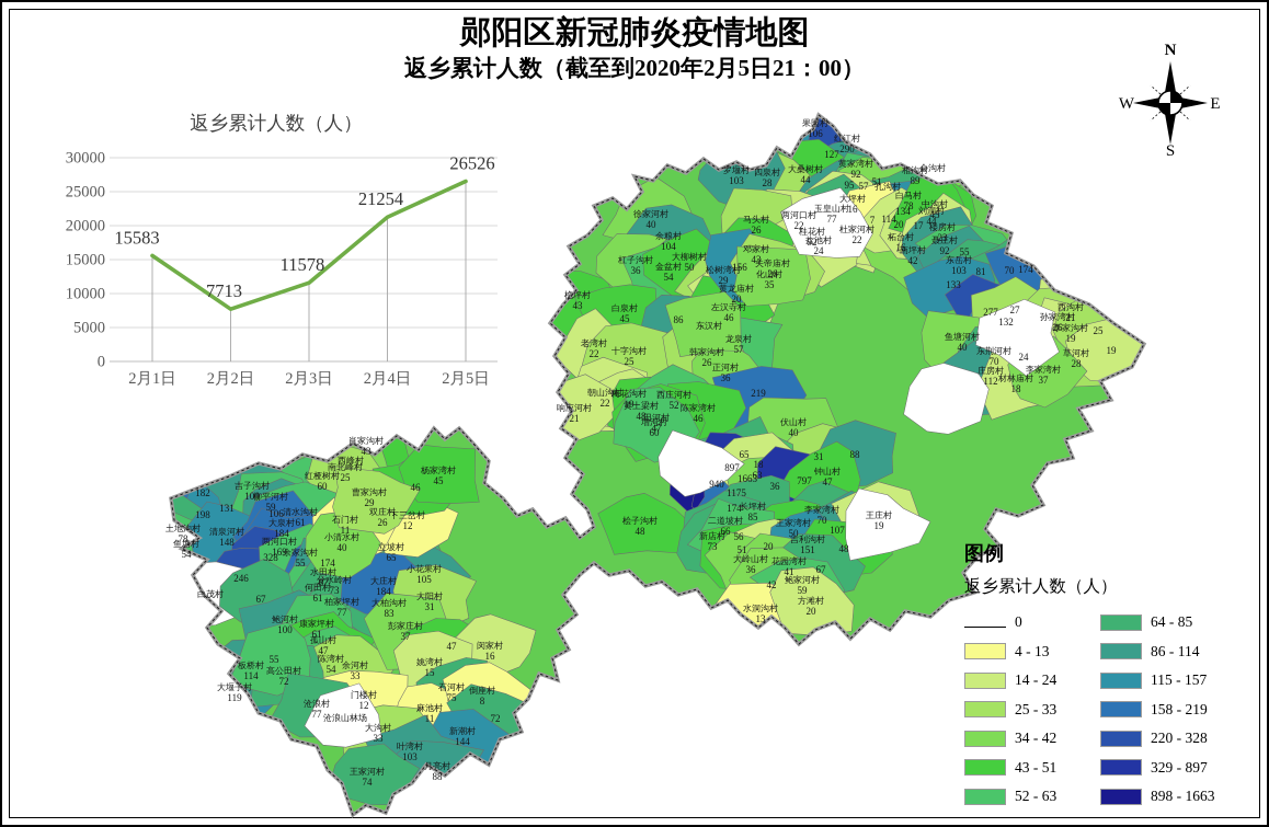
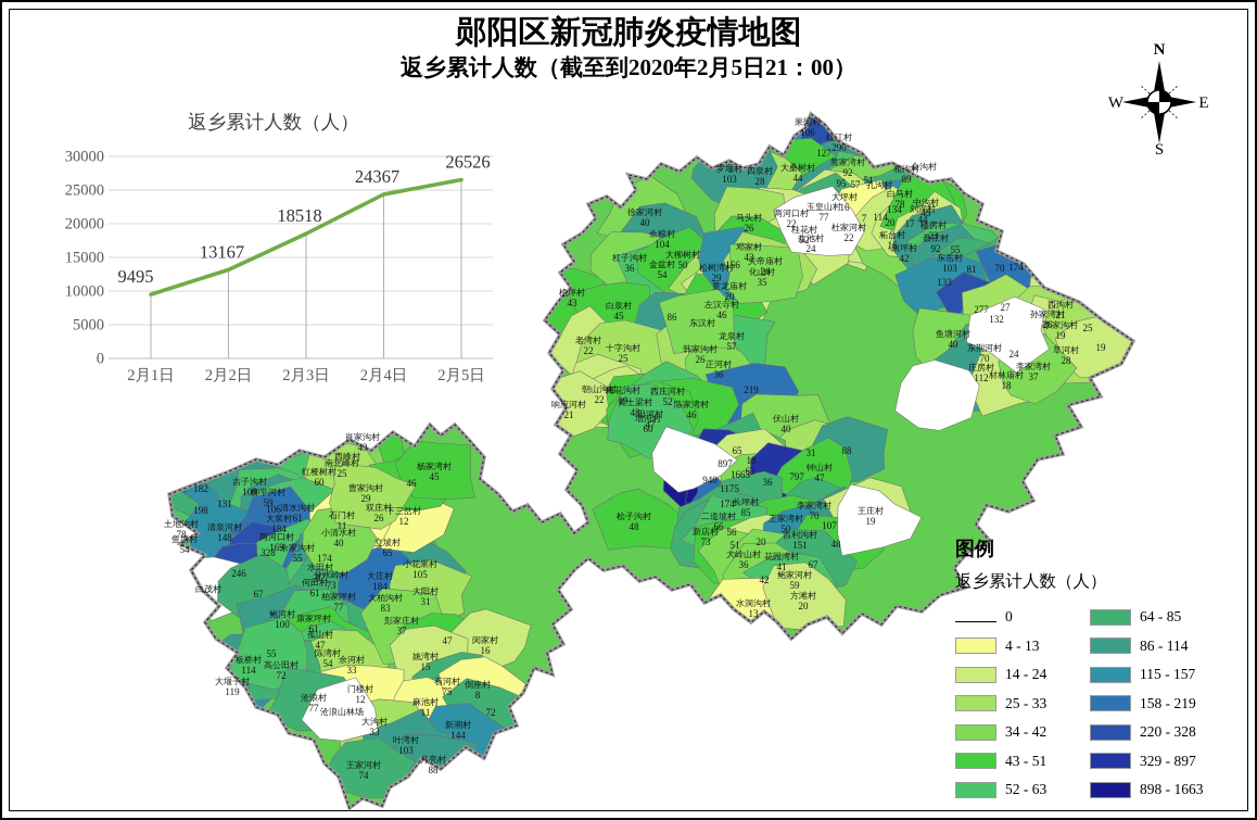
2月1日: 15583 -> 9495
2月2日: 7713 -> 13167
2月3日: 11578 -> 18518
2月4日: 21254 -> 24367
